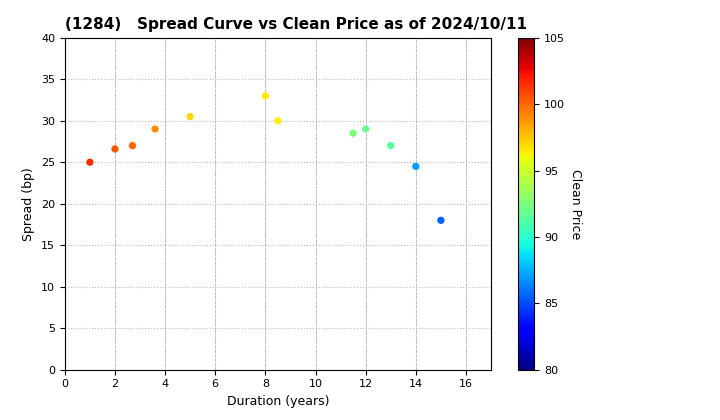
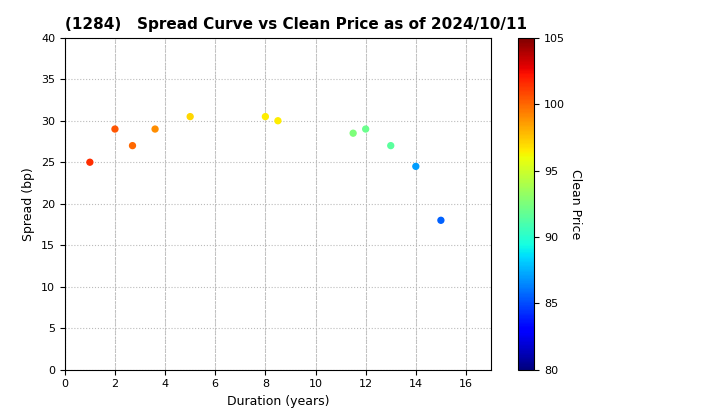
2: 26.6 -> 29.0
8: 33.0 -> 30.5
